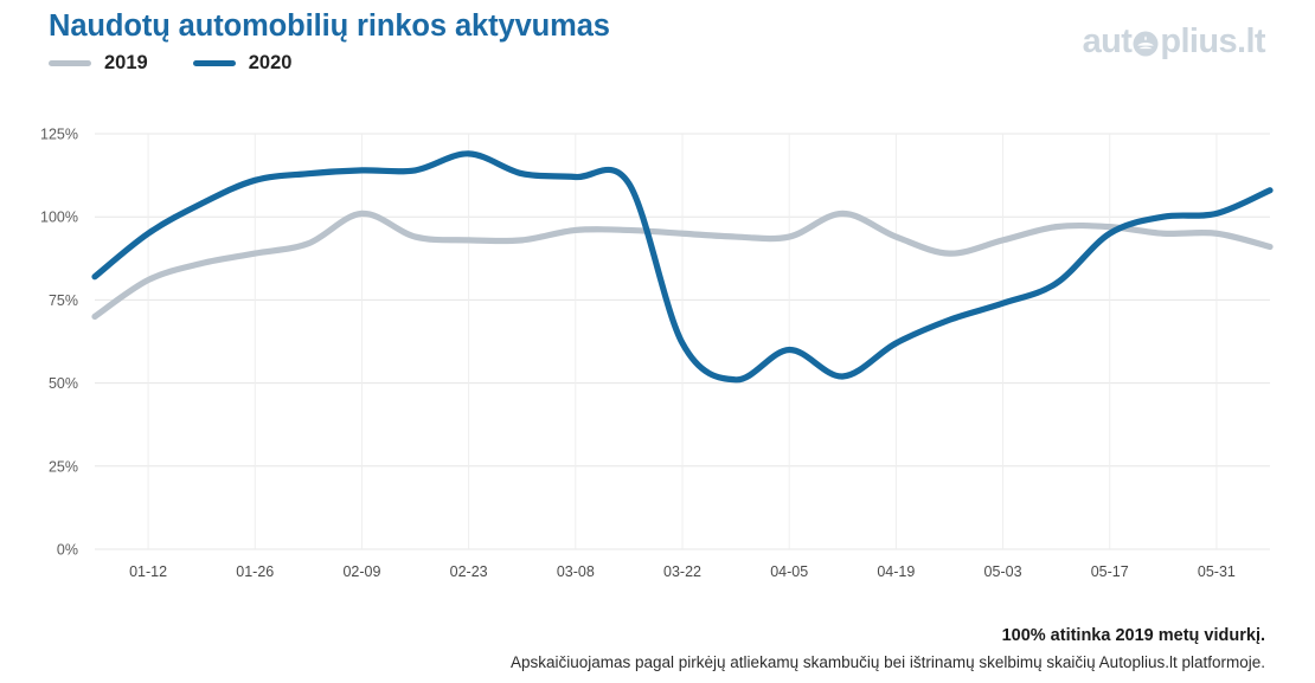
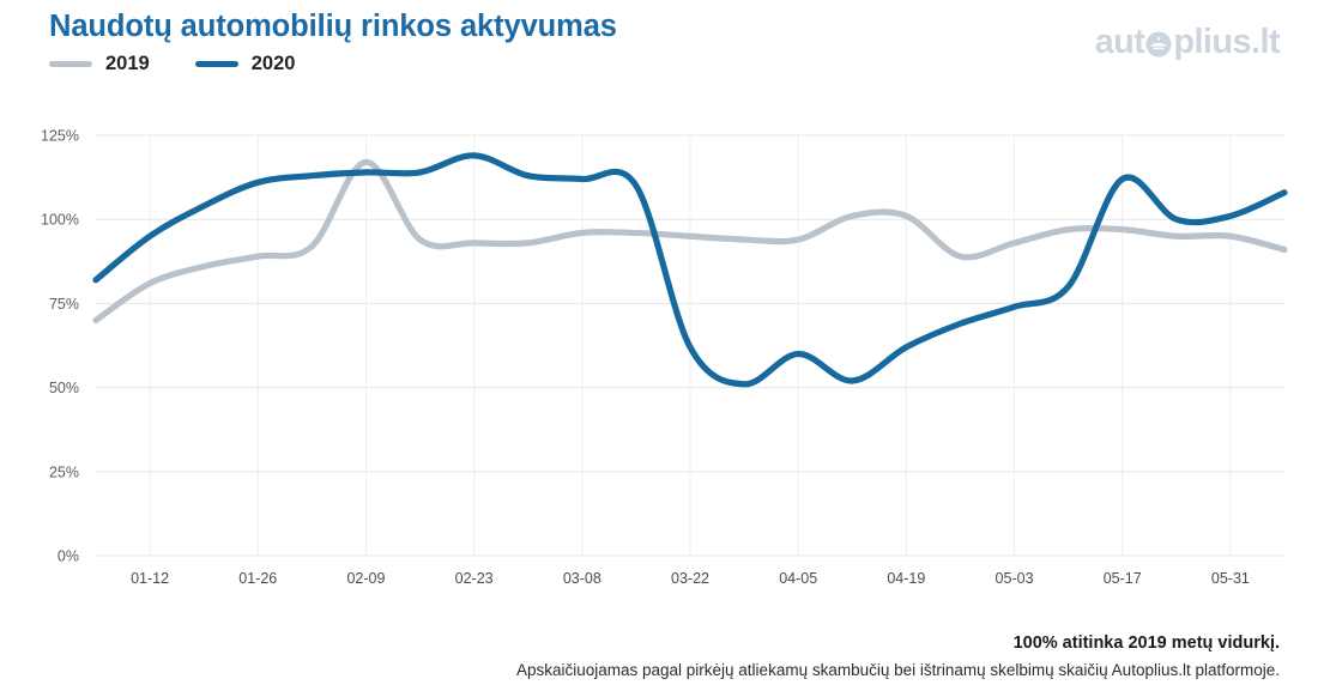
2019/02-09: 101% -> 117%
2019/04-19: 94% -> 101%
2020/05-17: 95% -> 112%
